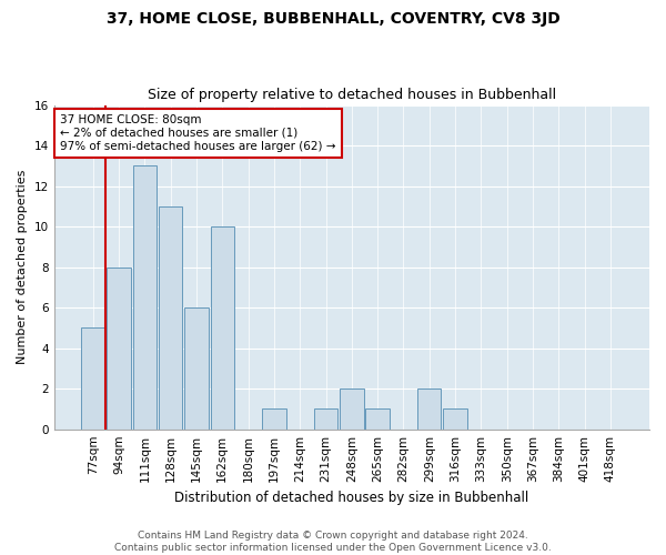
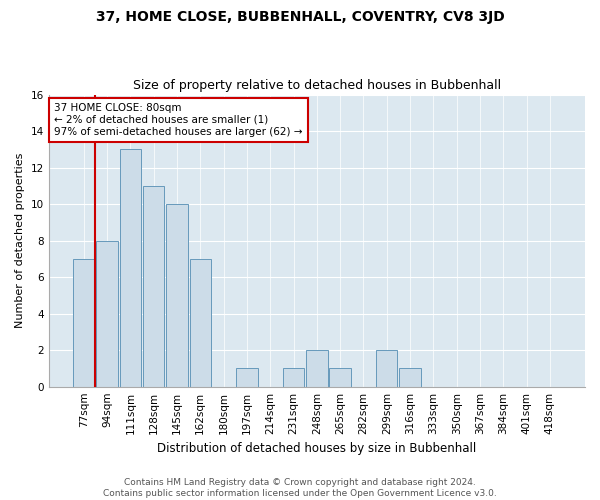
77sqm: 5 -> 7
145sqm: 6 -> 10
162sqm: 10 -> 7
